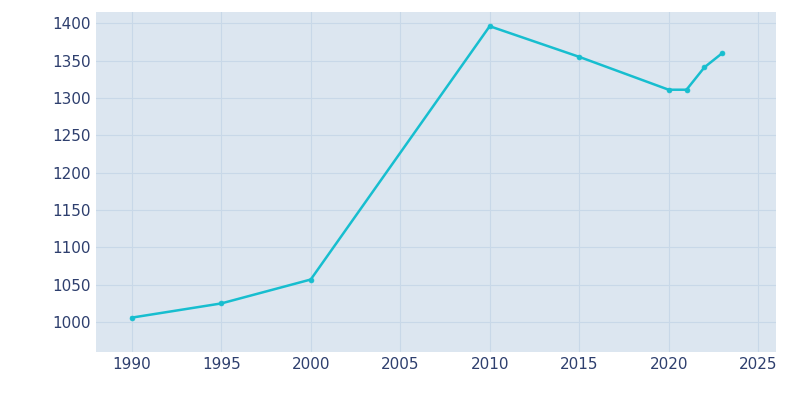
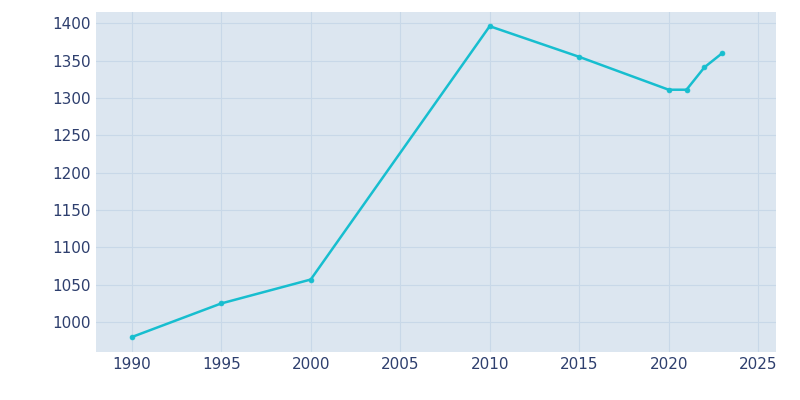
1990: 1006 -> 980
